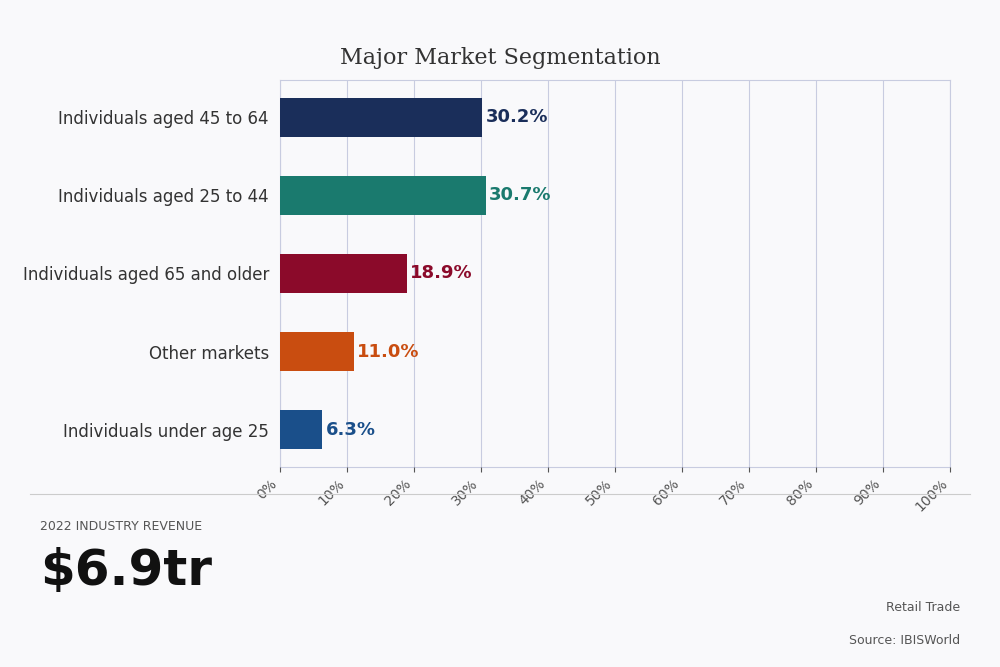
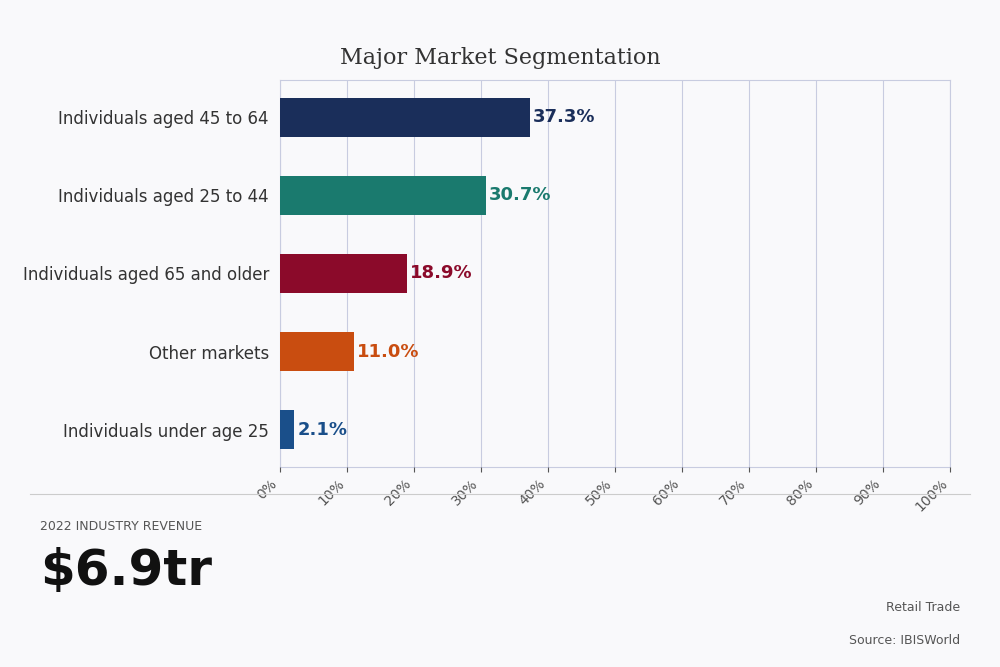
Individuals aged 45 to 64: 30.2% -> 37.3%
Individuals under age 25: 6.3% -> 2.1%
